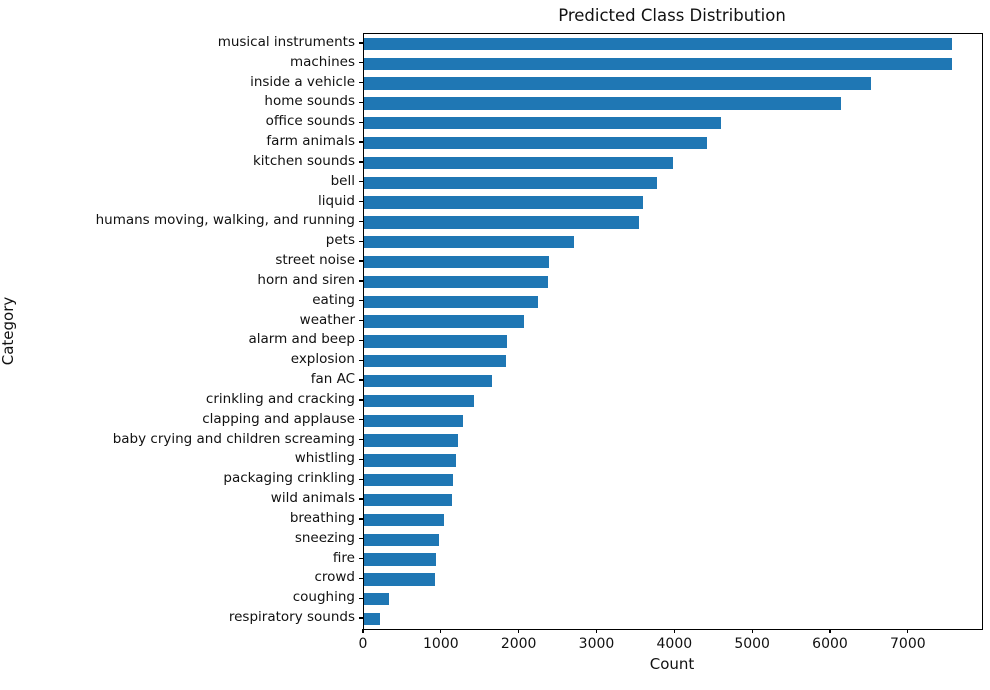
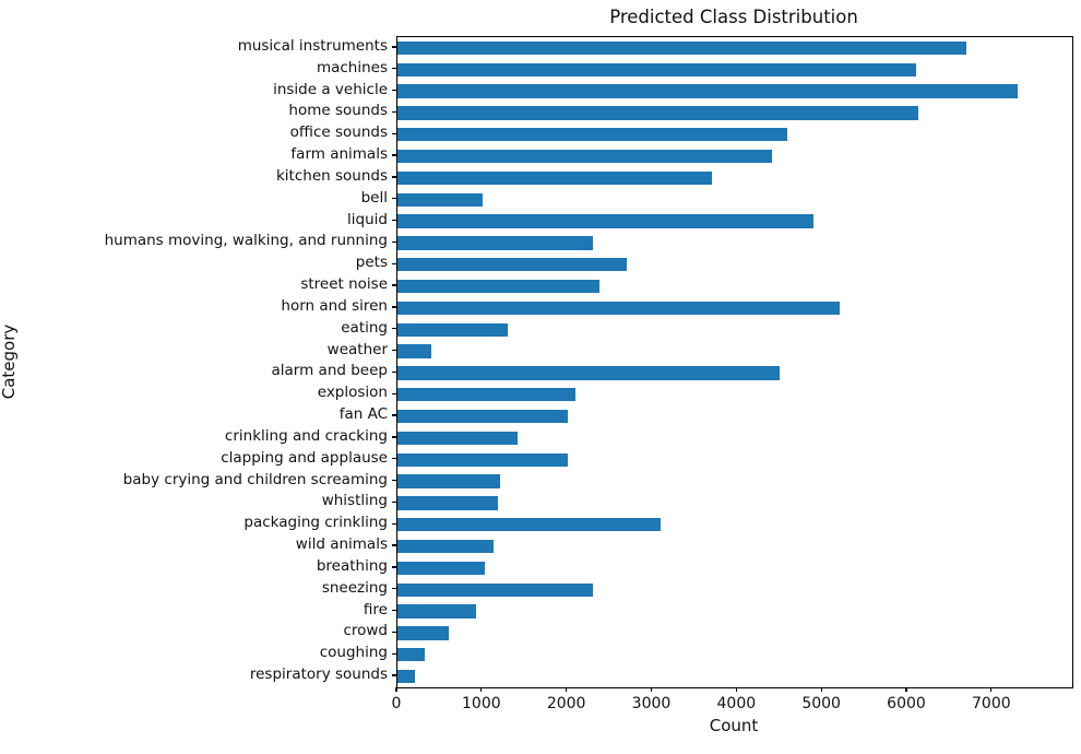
musical instruments: 7600 -> 6700
machines: 7600 -> 6100
inside a vehicle: 6500 -> 7300
kitchen sounds: 4000 -> 3700
bell: 3800 -> 1000
liquid: 3600 -> 4900
humans moving, walking, and running: 3500 -> 2300
horn and siren: 2400 -> 5200
eating: 2200 -> 1300
weather: 2000 -> 400
alarm and beep: 1800 -> 4500
explosion: 1800 -> 2100
fan AC: 1600 -> 2000
clapping and applause: 1300 -> 2000
packaging crinkling: 1100 -> 3100
sneezing: 1000 -> 2300
crowd: 900 -> 600
